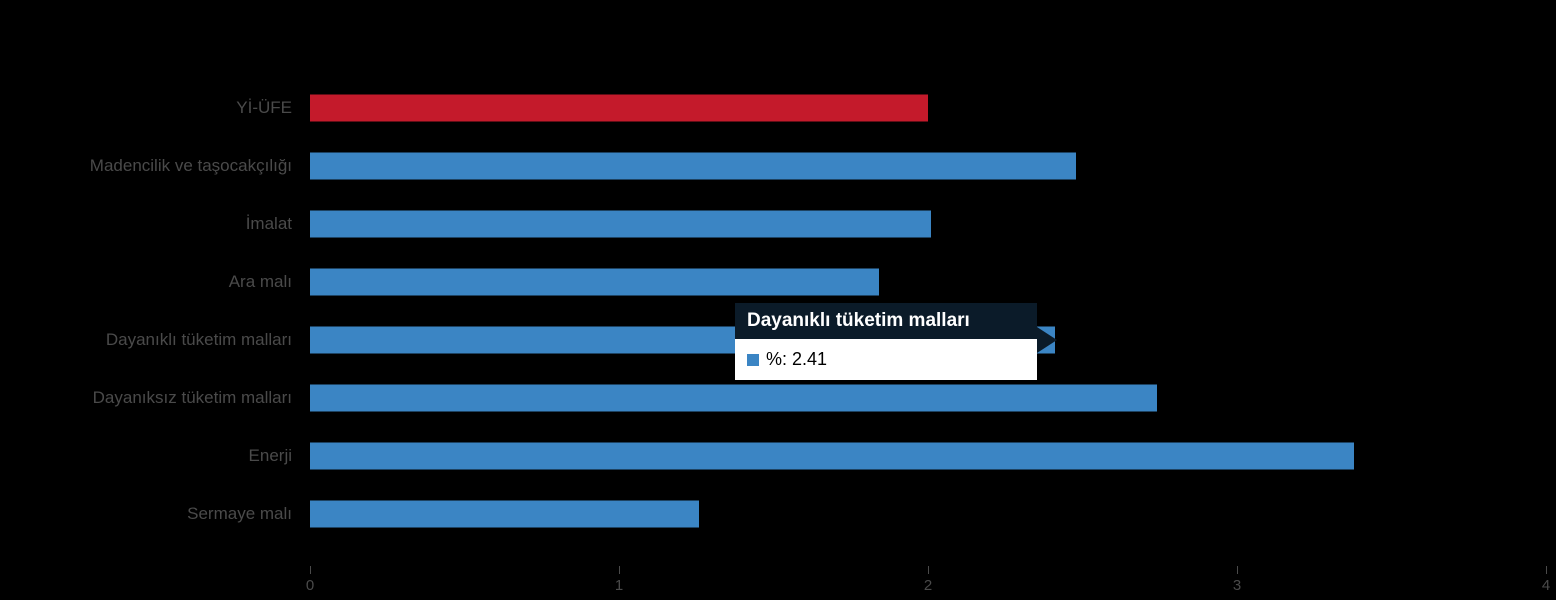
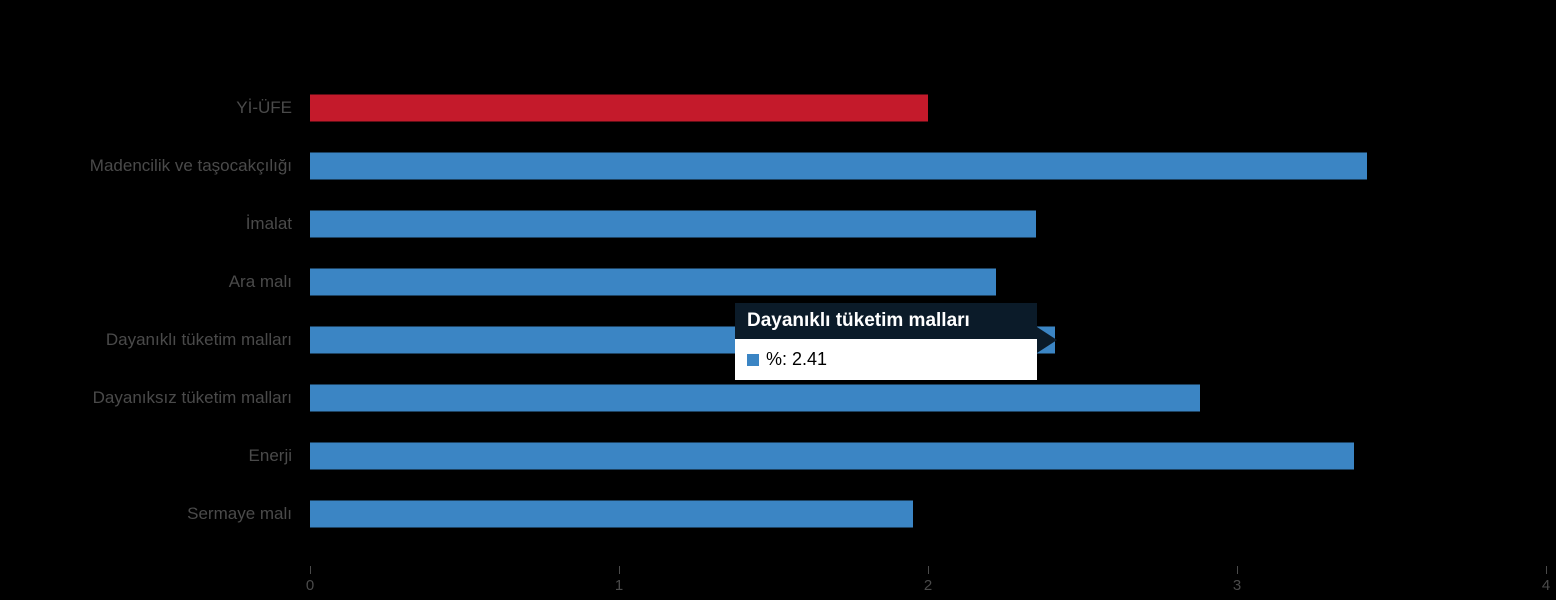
Madencilik ve taşocakçılığı: 2.48 -> 3.42
İmalat: 2.01 -> 2.35
Ara malı: 1.84 -> 2.22
Dayanıksız tüketim malları: 2.74 -> 2.88
Sermaye malı: 1.26 -> 1.95
